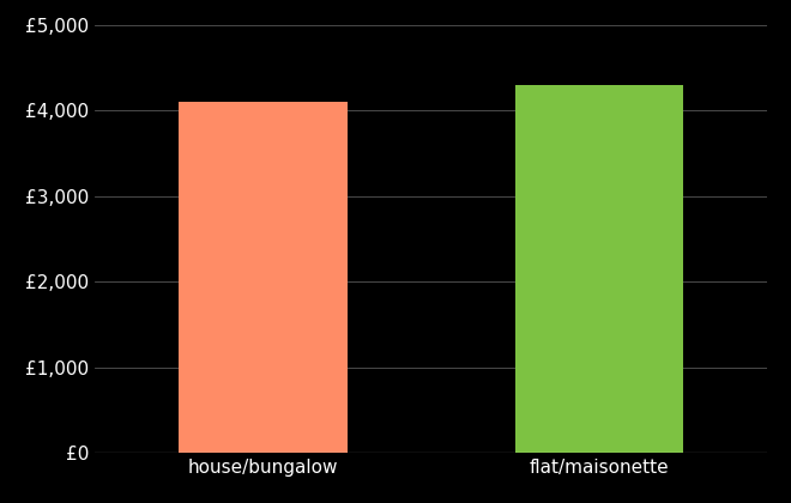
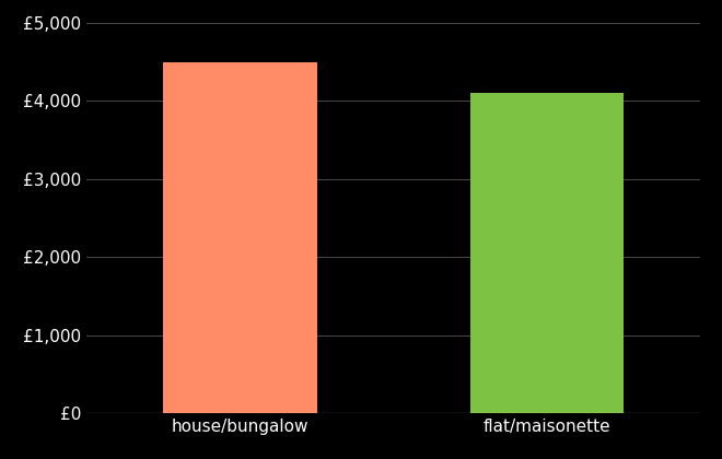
house/bungalow: £4,100 -> £4,500
flat/maisonette: £4,300 -> £4,100
